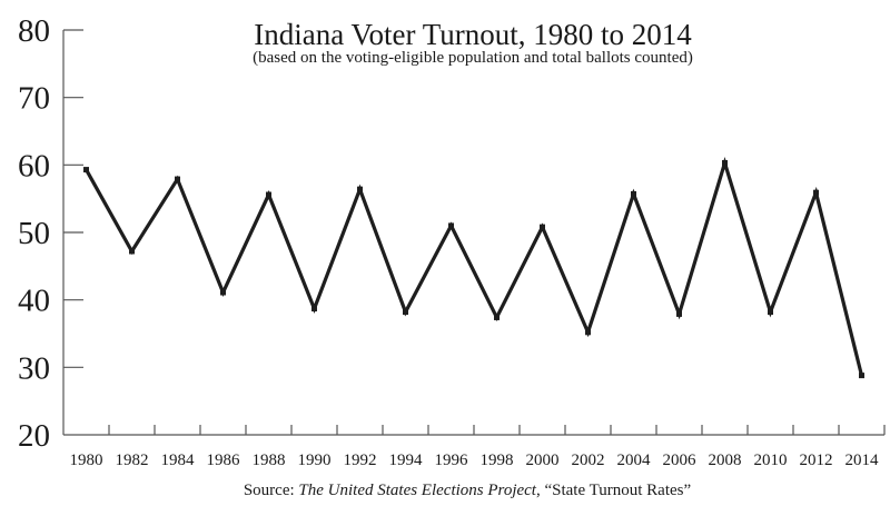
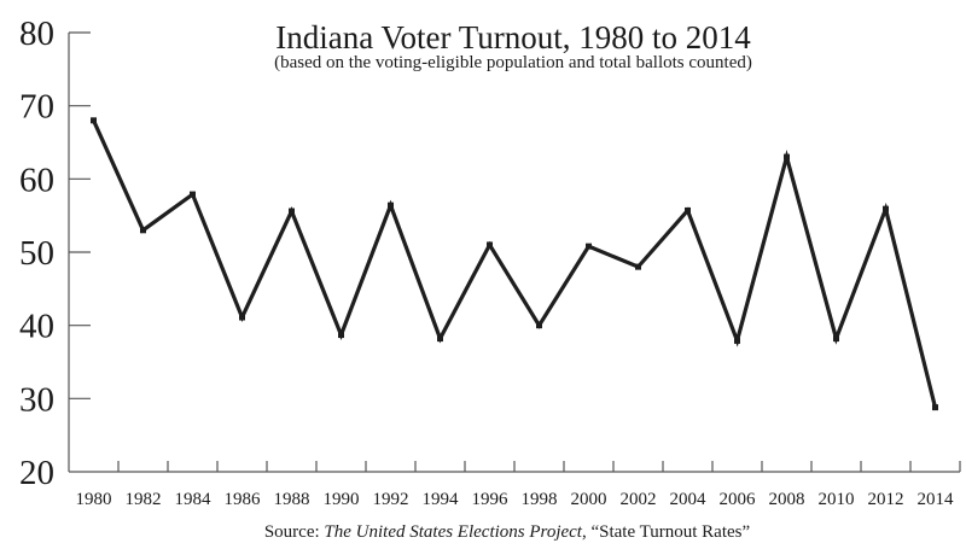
1980: 59 -> 68
1982: 47 -> 53
1998: 37 -> 40
2002: 35 -> 48
2008: 60 -> 63
